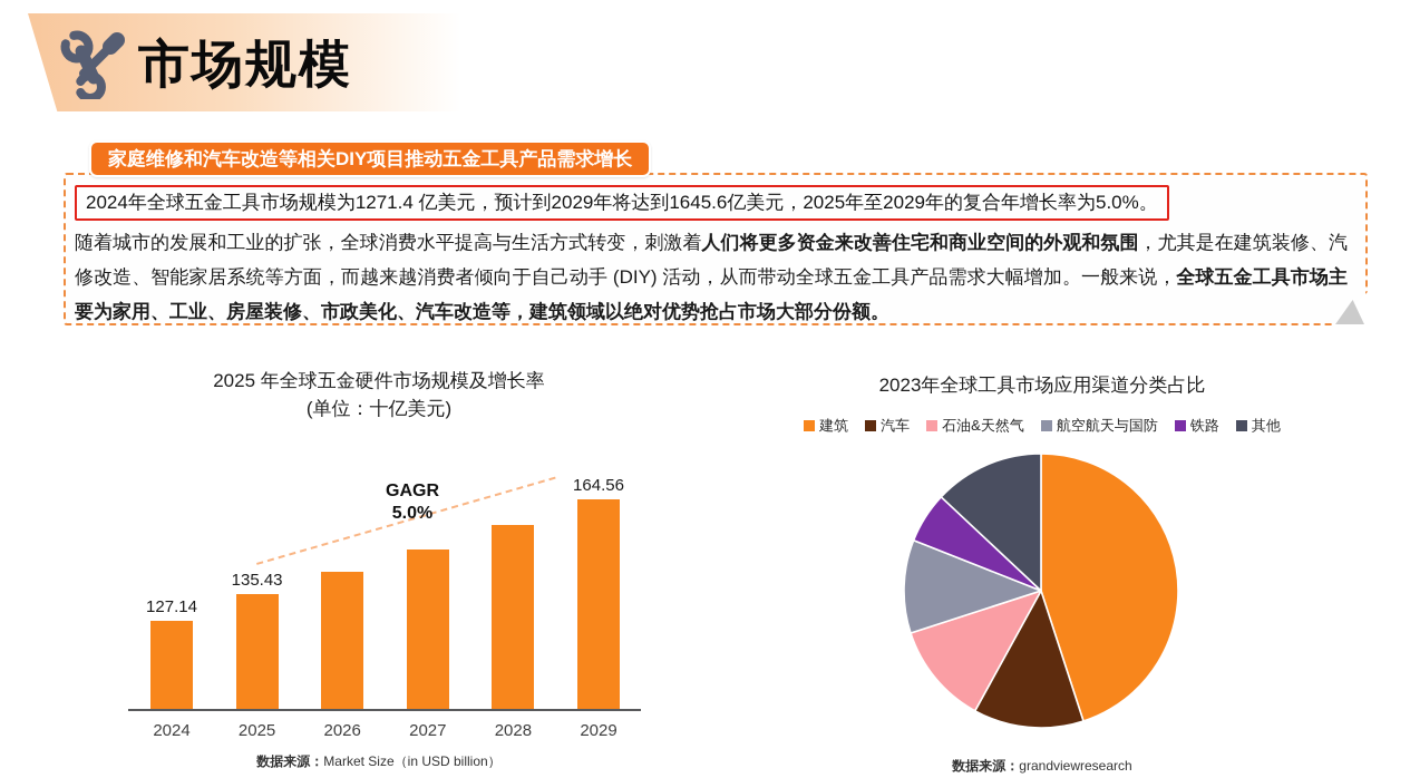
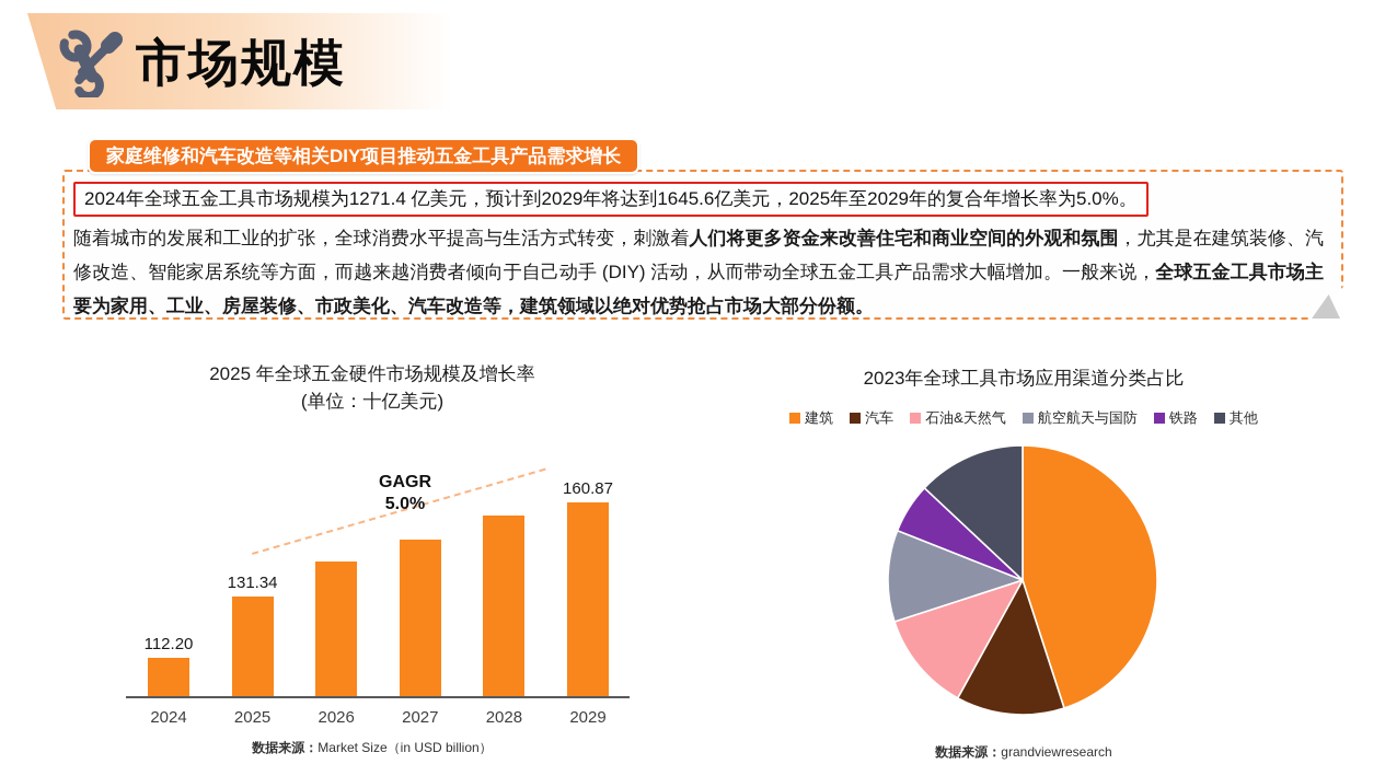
2025 年全球五金硬件市场规模及增长率/2024: 127.14 -> 112.20
2025 年全球五金硬件市场规模及增长率/2025: 135.43 -> 131.34
2025 年全球五金硬件市场规模及增长率/2029: 164.56 -> 160.87
